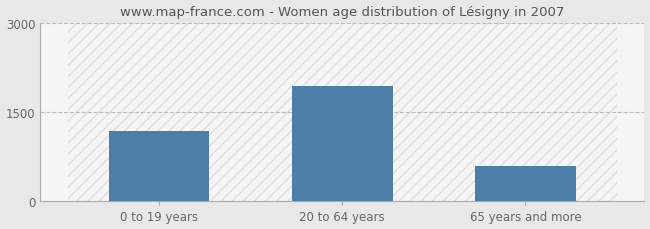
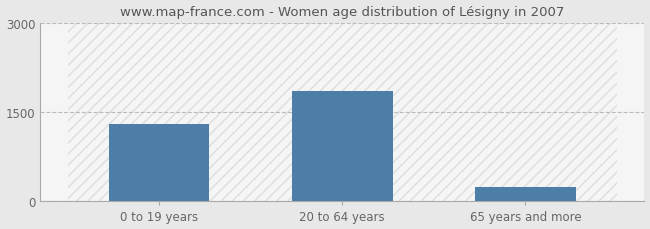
0 to 19 years: 1180 -> 1300
20 to 64 years: 1940 -> 1850
65 years and more: 600 -> 250
